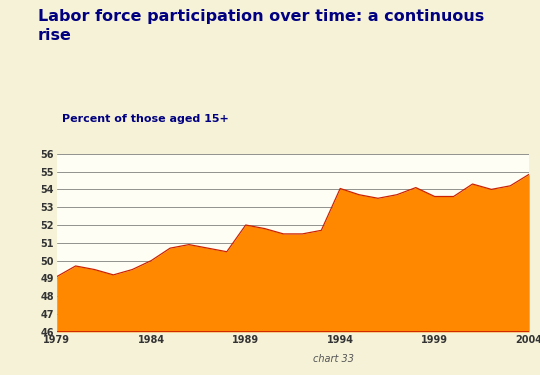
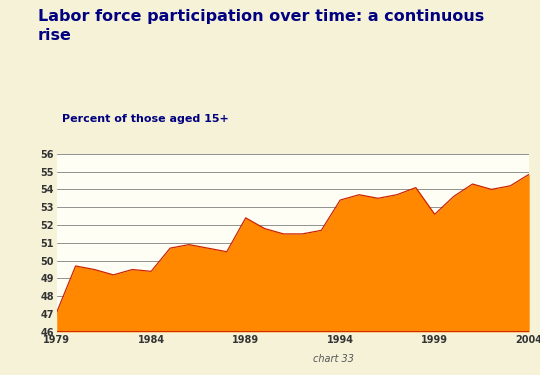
1979: 49.1 -> 47.1
1984: 50.0 -> 49.4
1989: 52.0 -> 52.4
1994: 54.0 -> 53.4
1999: 53.6 -> 52.6
